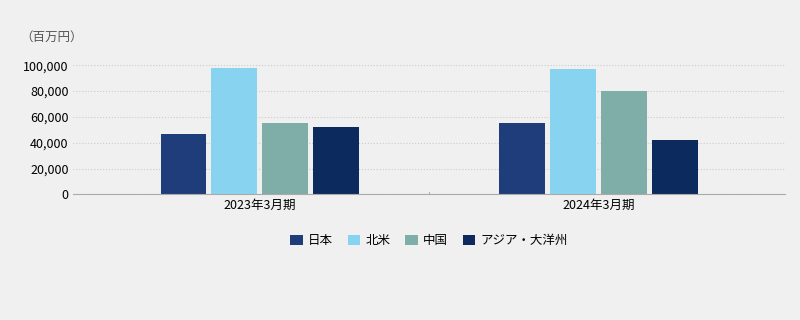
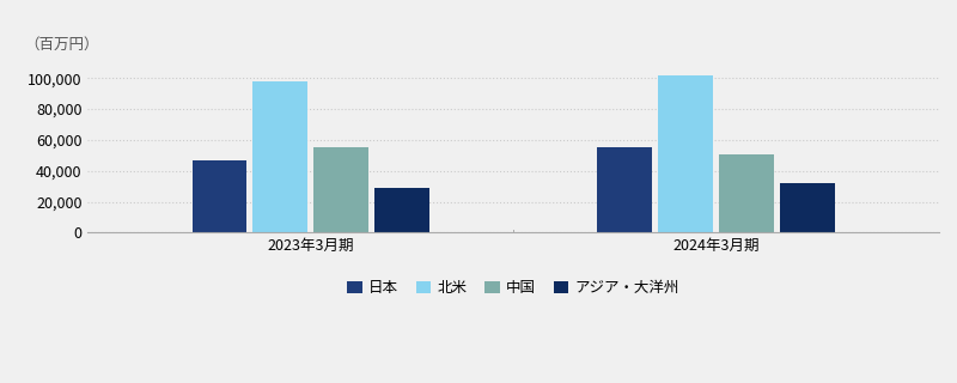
アジア・大洋州/2023年3月期: 52,000 -> 29,000
北米/2024年3月期: 97,000 -> 102,000
中国/2024年3月期: 80,000 -> 51,000
アジア・大洋州/2024年3月期: 42,000 -> 32,000
